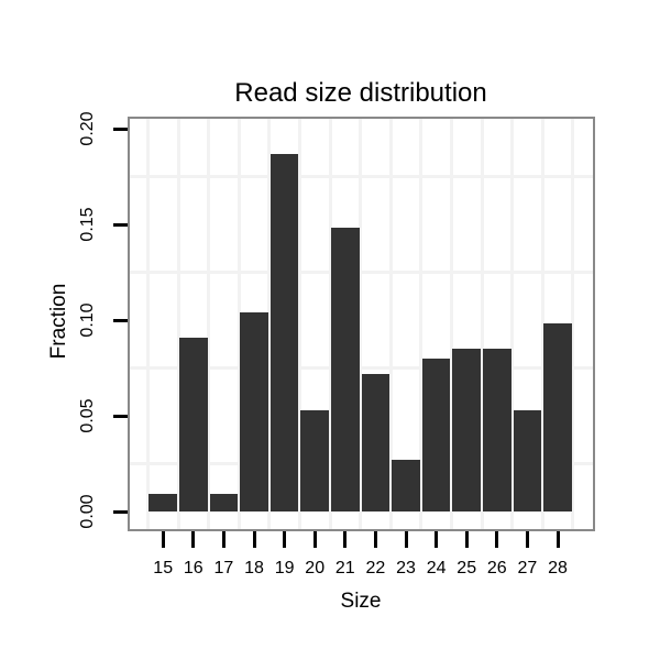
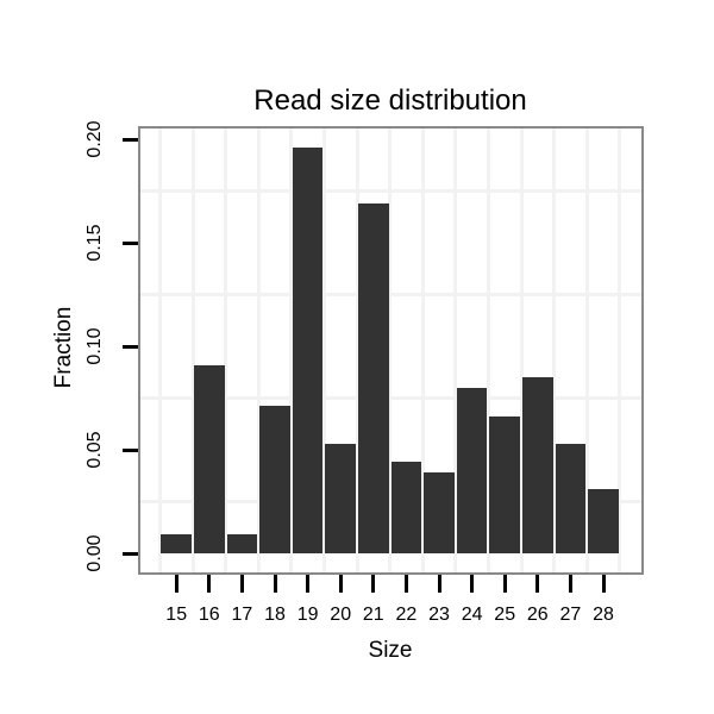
18: 0.104 -> 0.071
19: 0.187 -> 0.196
21: 0.148 -> 0.169
22: 0.072 -> 0.044
23: 0.027 -> 0.039
25: 0.085 -> 0.066
28: 0.098 -> 0.031
